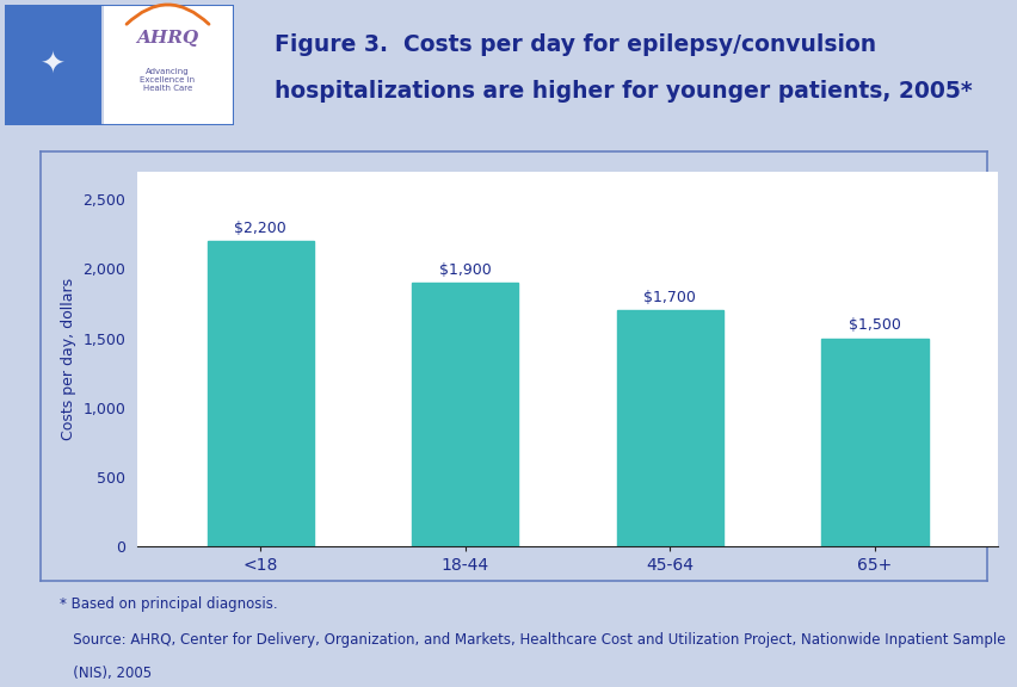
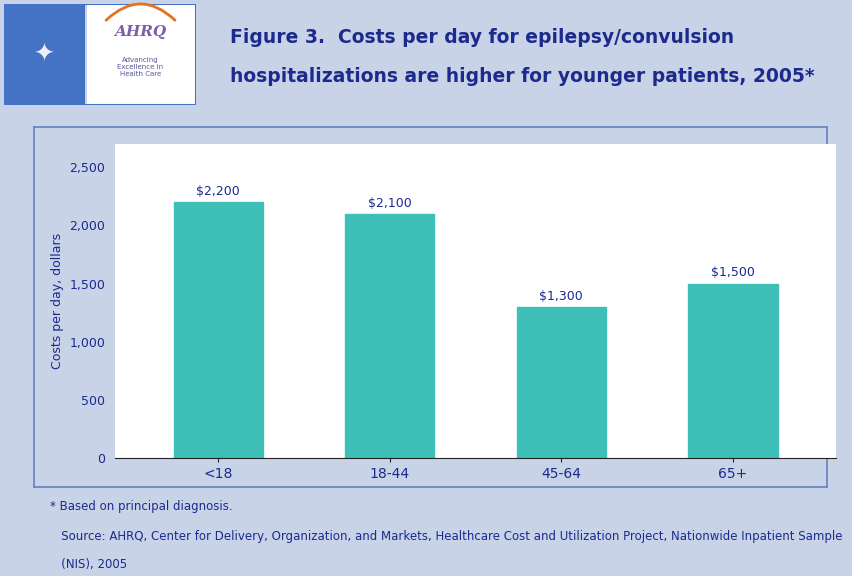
18-44: $1,900 -> $2,100
45-64: $1,700 -> $1,300
